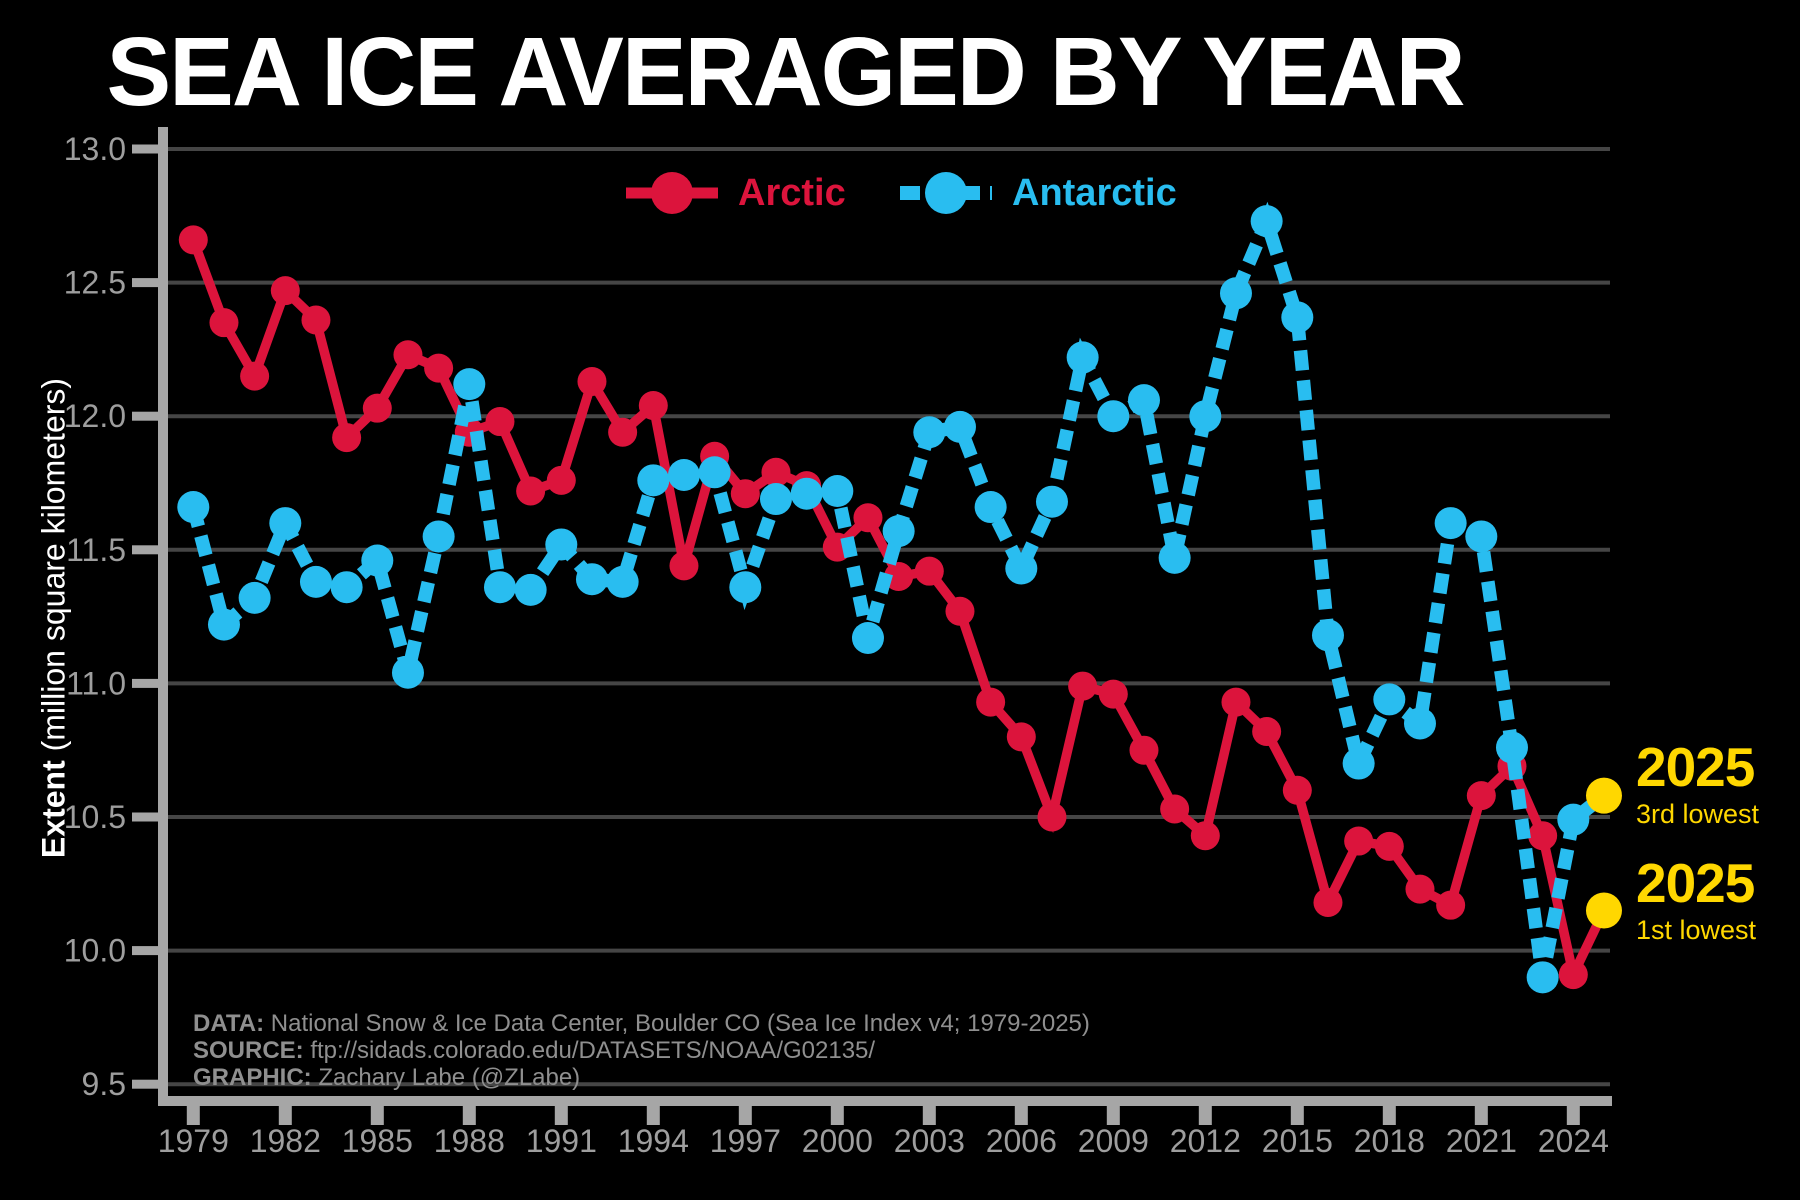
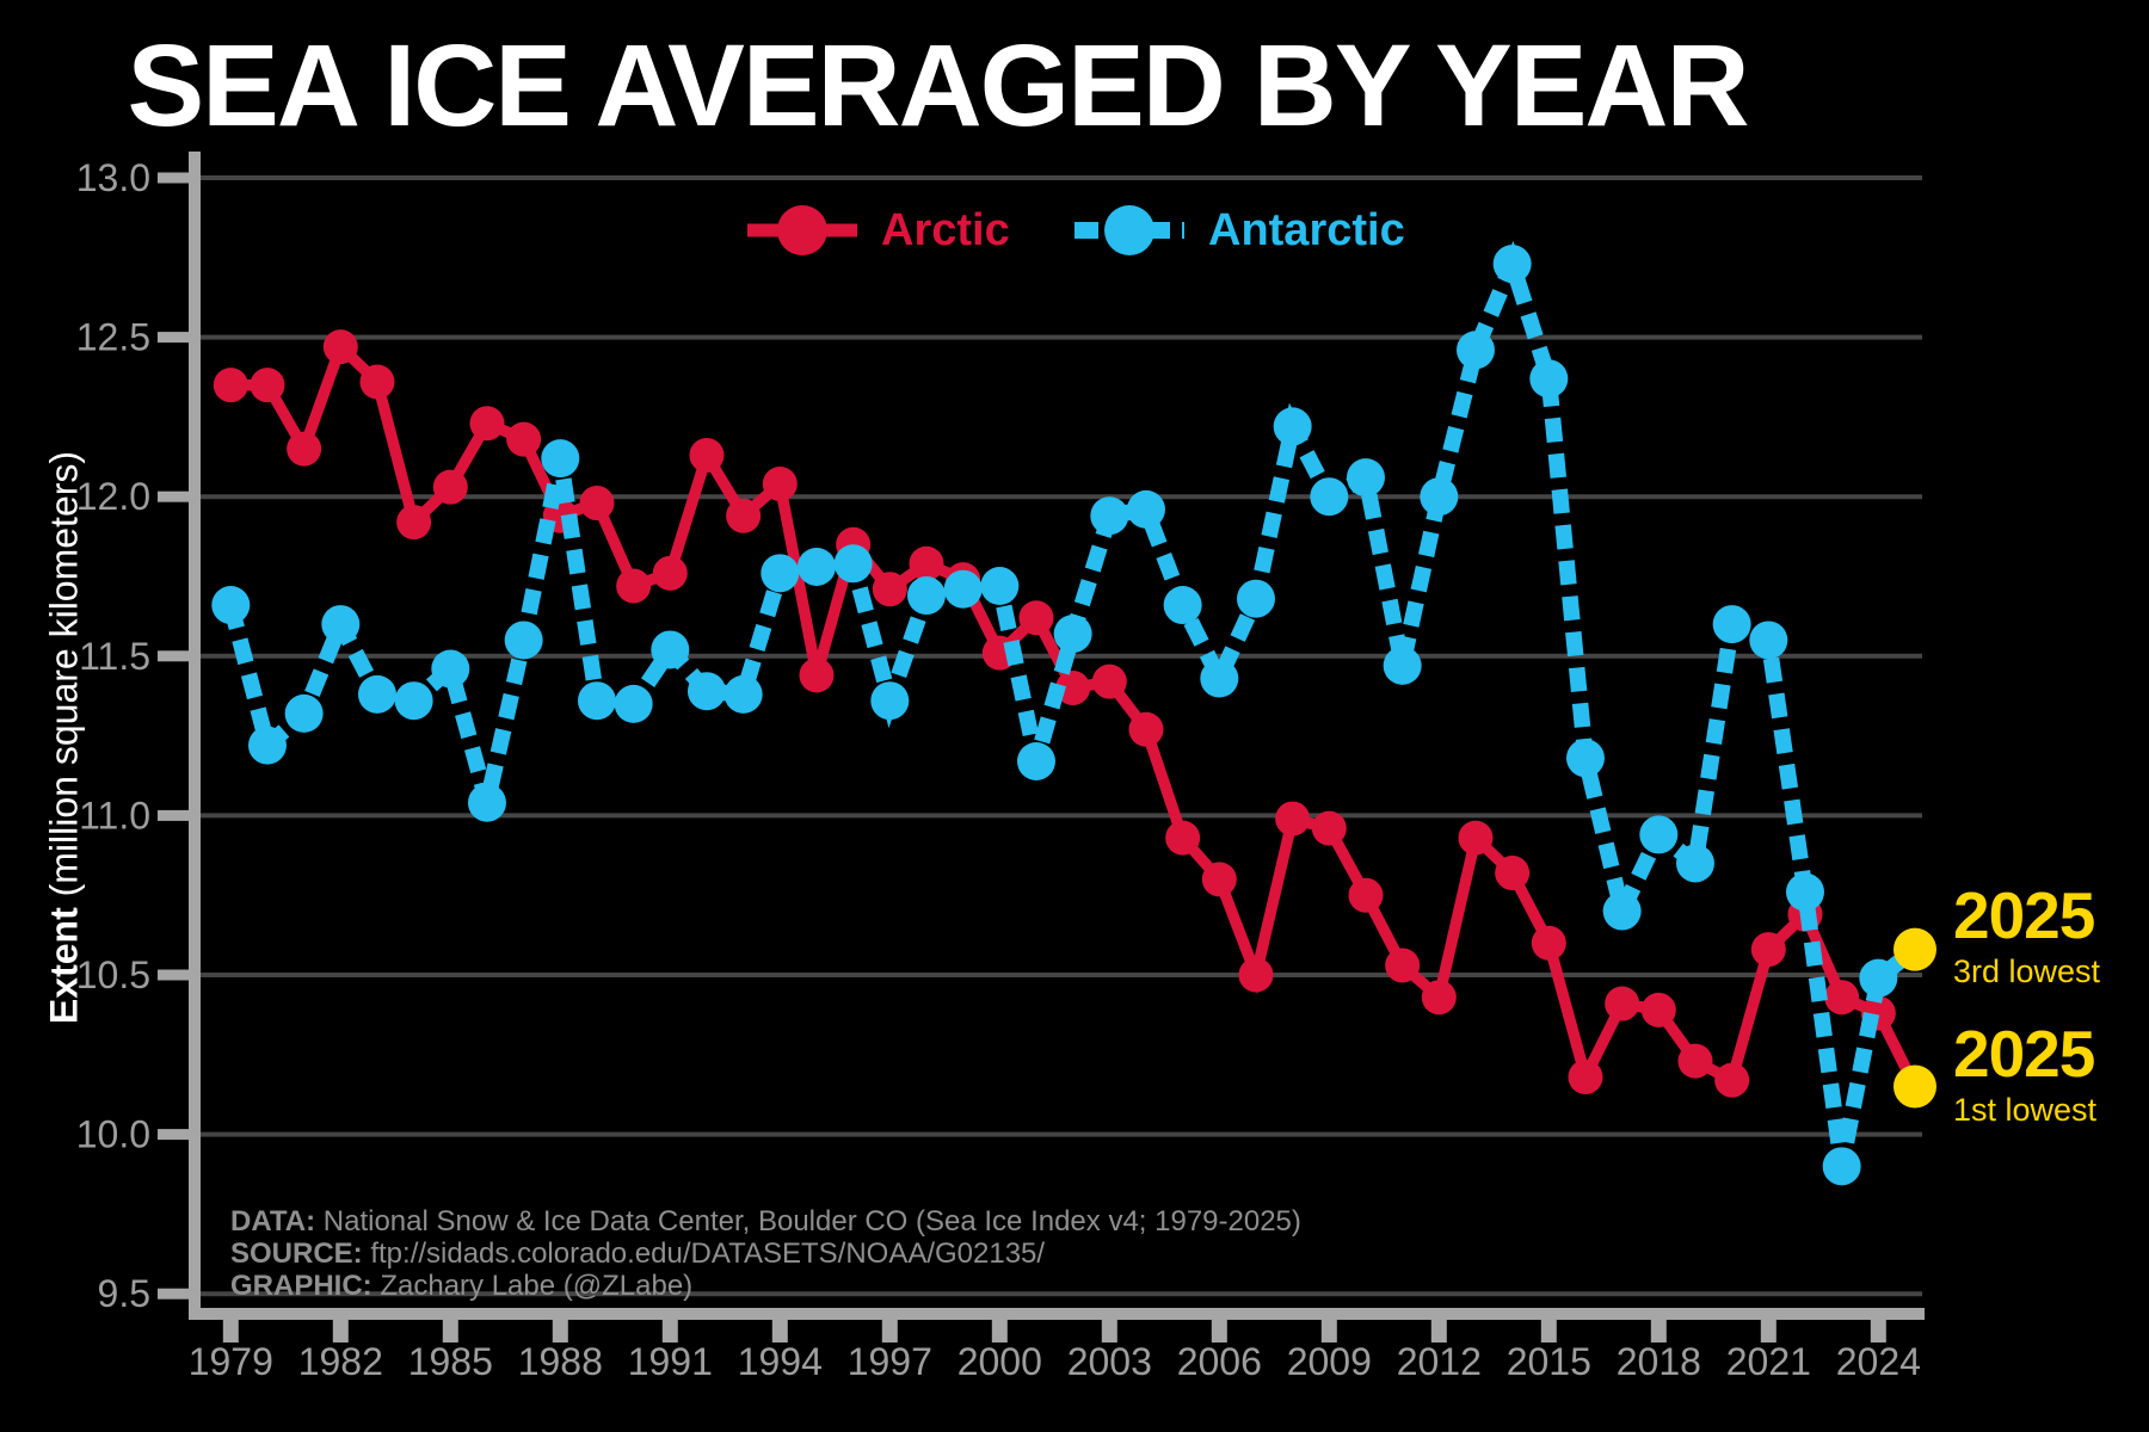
Arctic/1979: 12.66 -> 12.35
Arctic/2024: 9.91 -> 10.38
